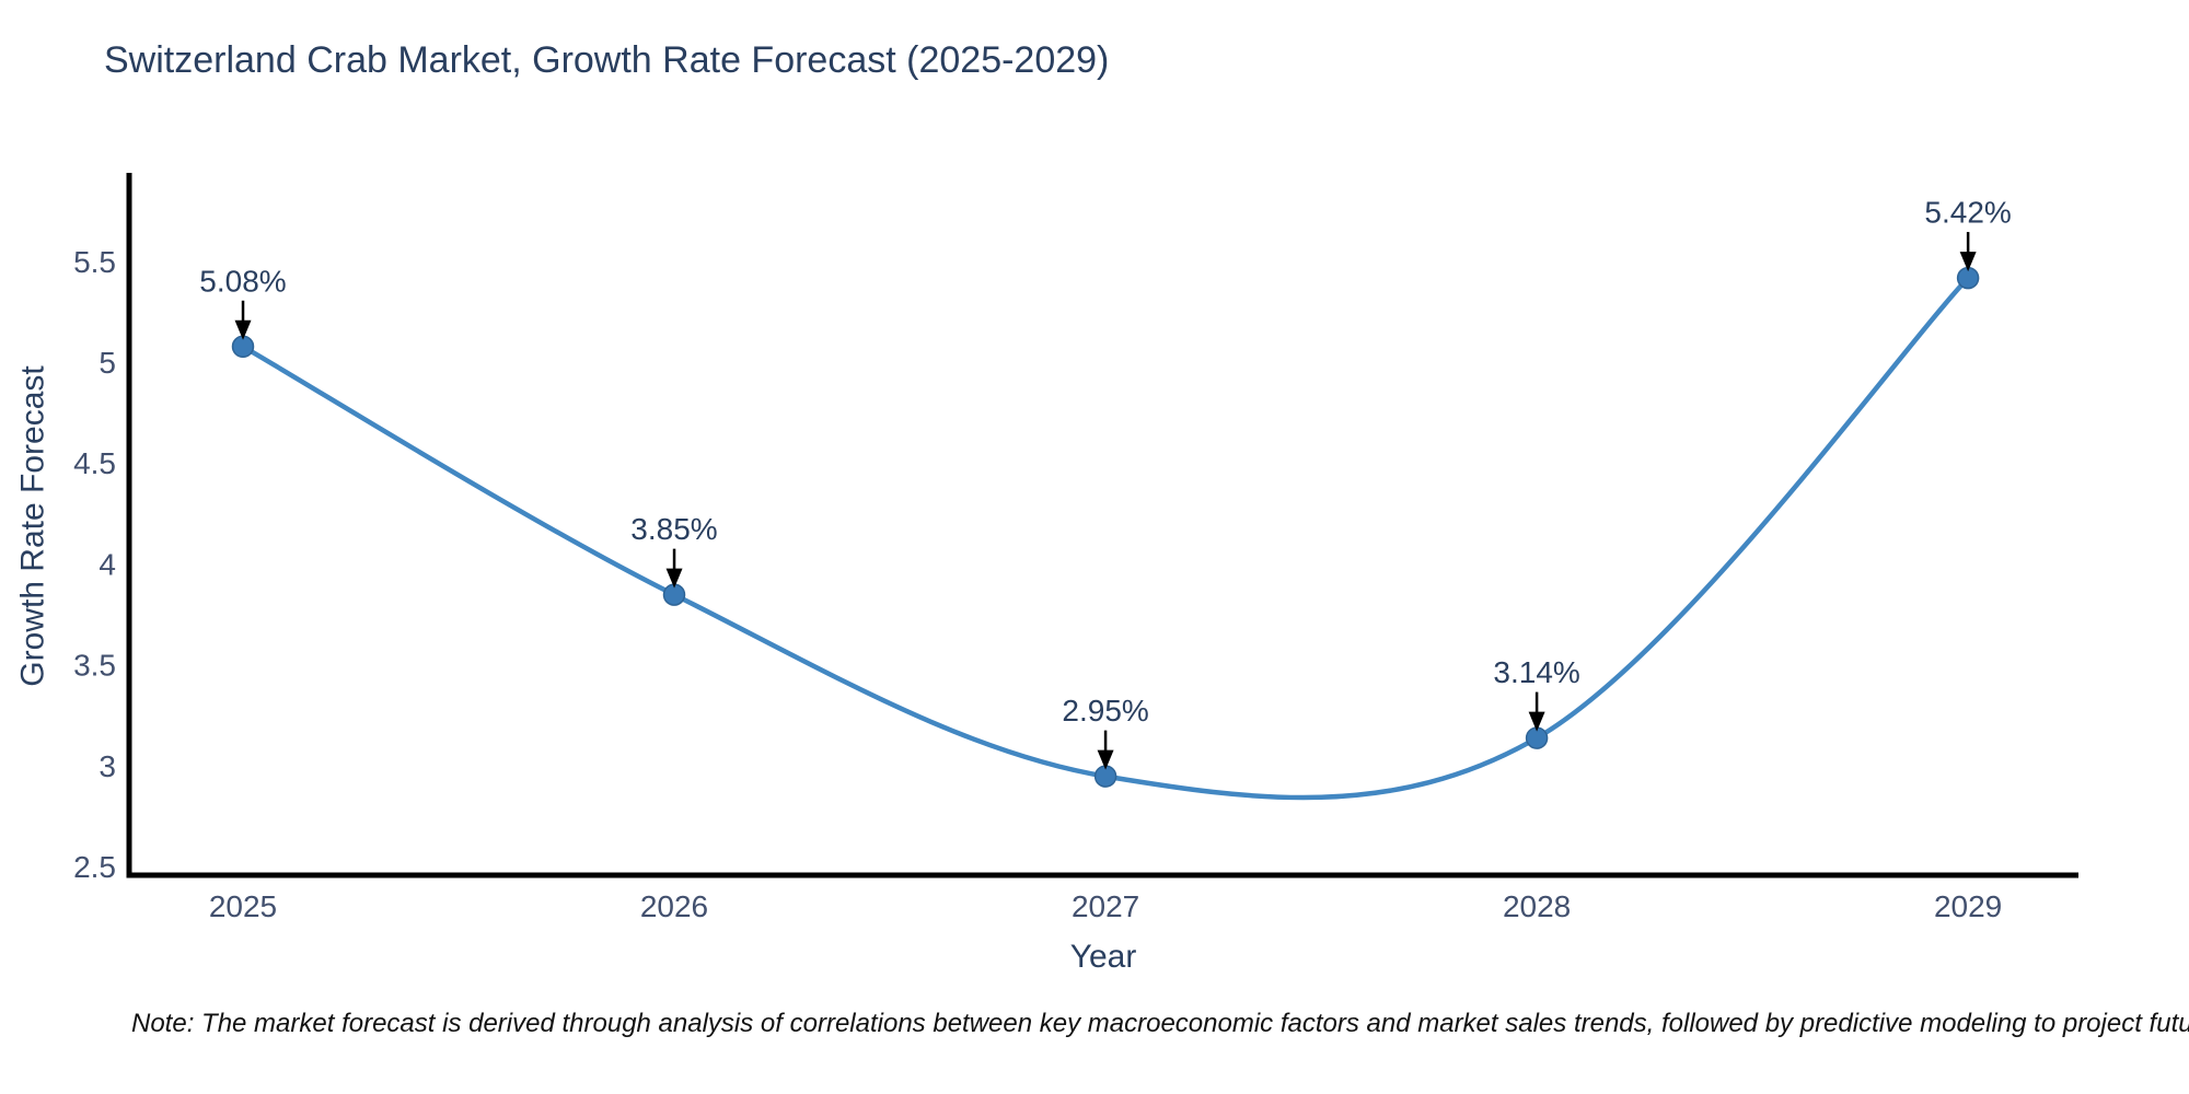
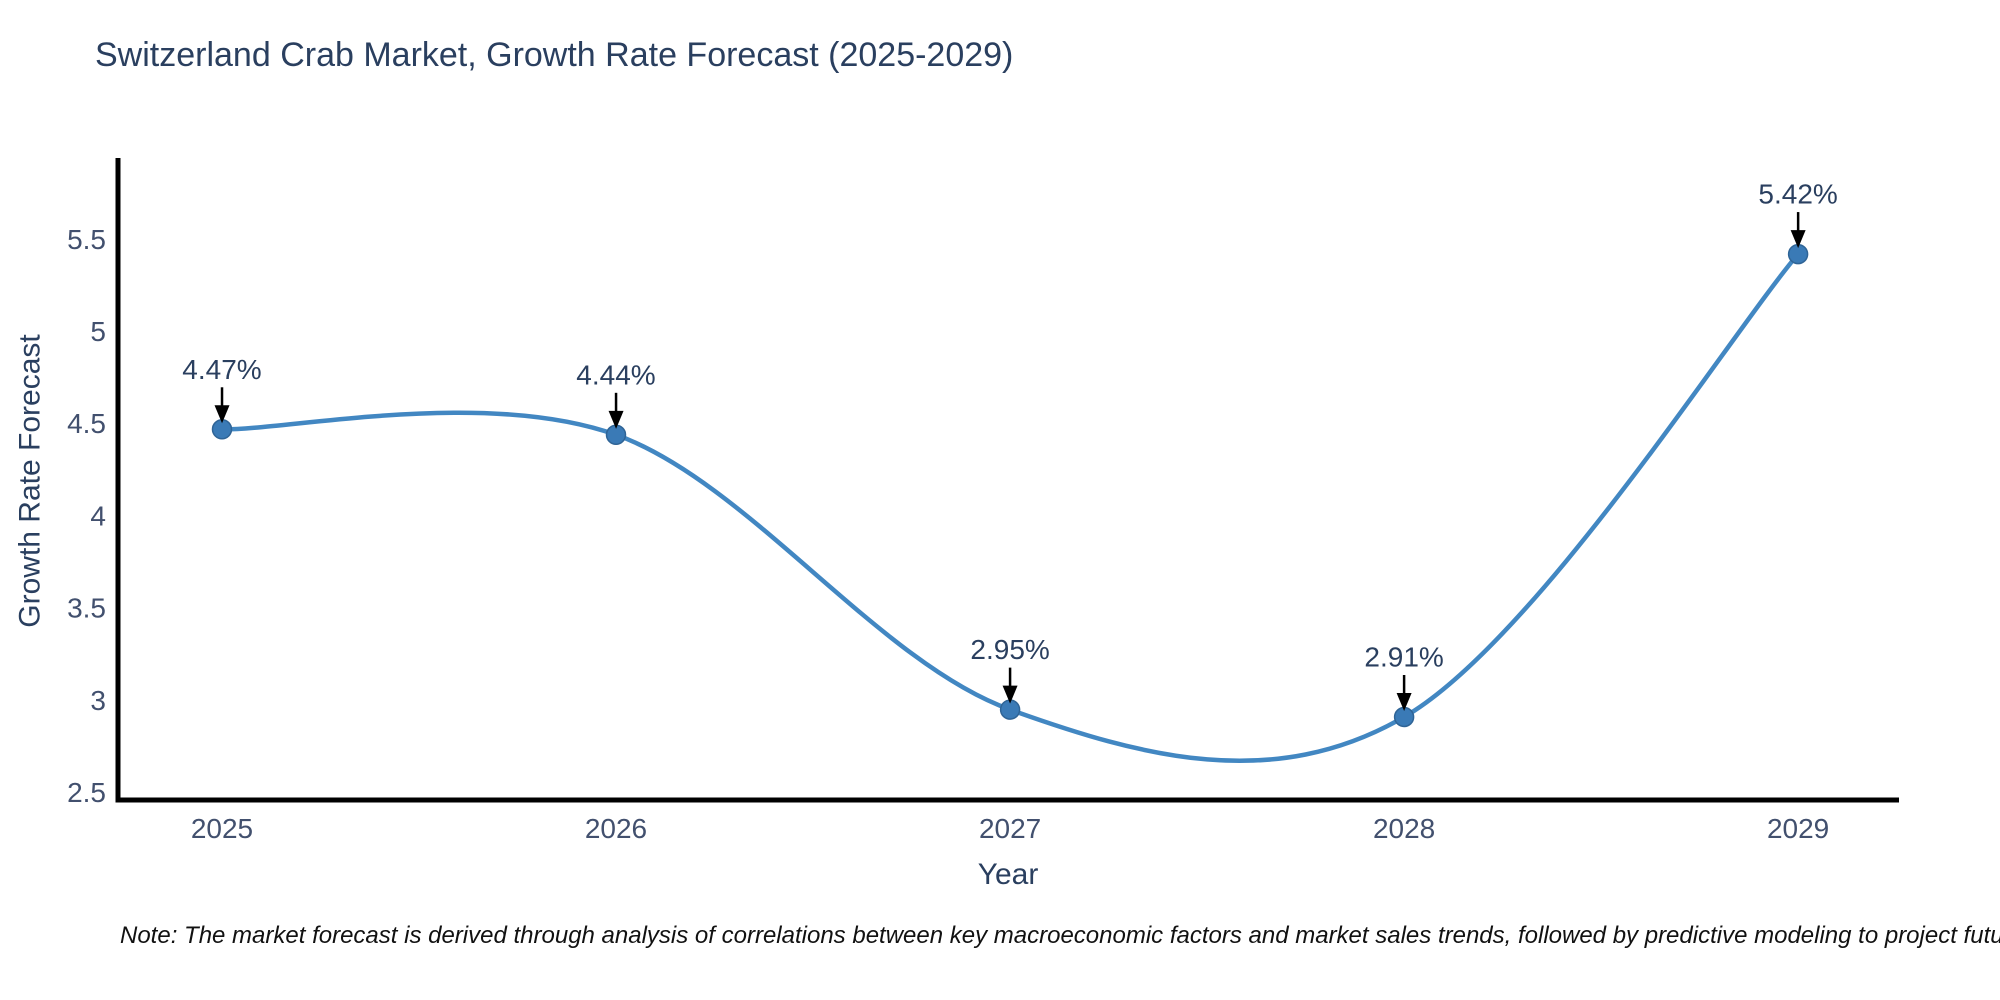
2025: 5.08% -> 4.47%
2026: 3.85% -> 4.44%
2028: 3.14% -> 2.91%
